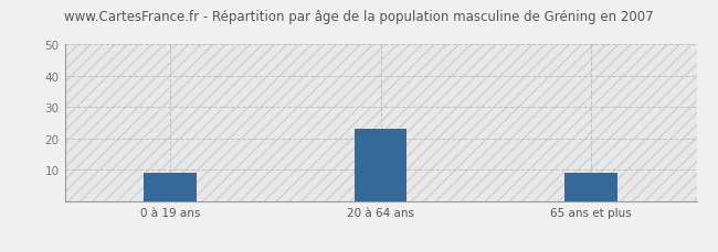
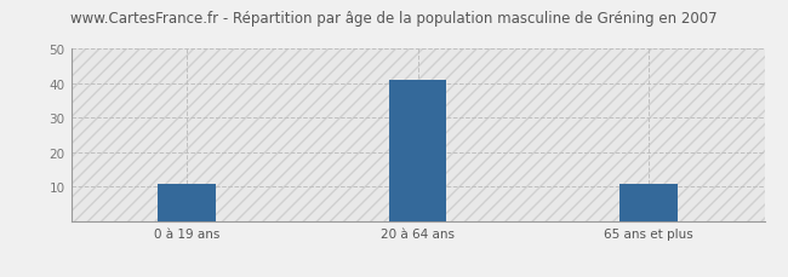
0 à 19 ans: 9 -> 11
20 à 64 ans: 23 -> 41
65 ans et plus: 9 -> 11
